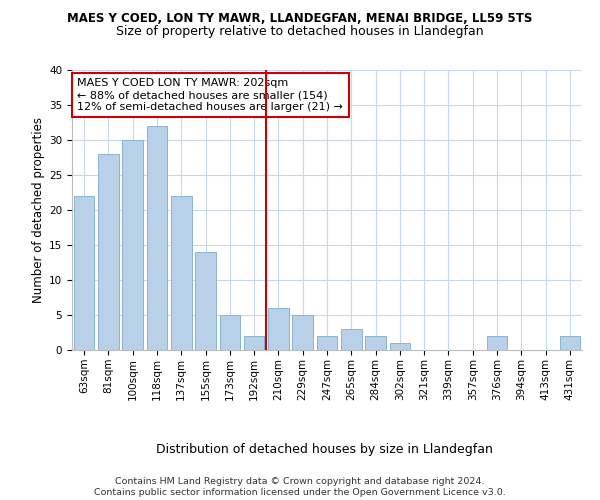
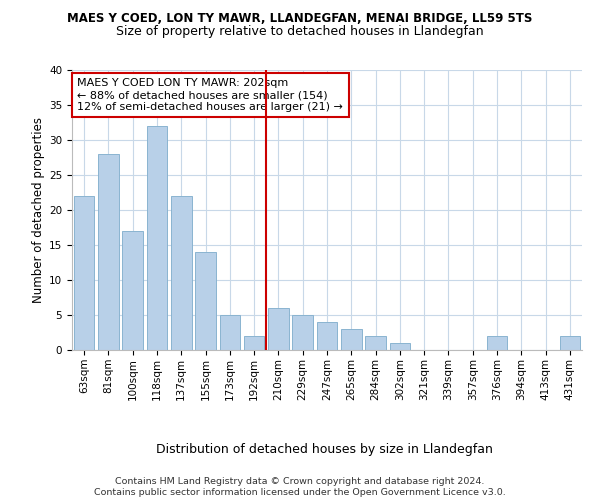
100sqm: 30 -> 17
247sqm: 2 -> 4
